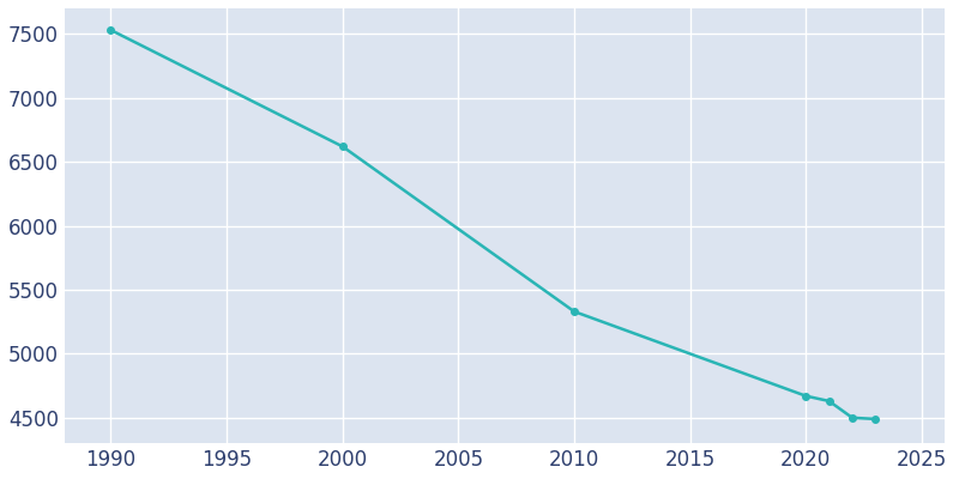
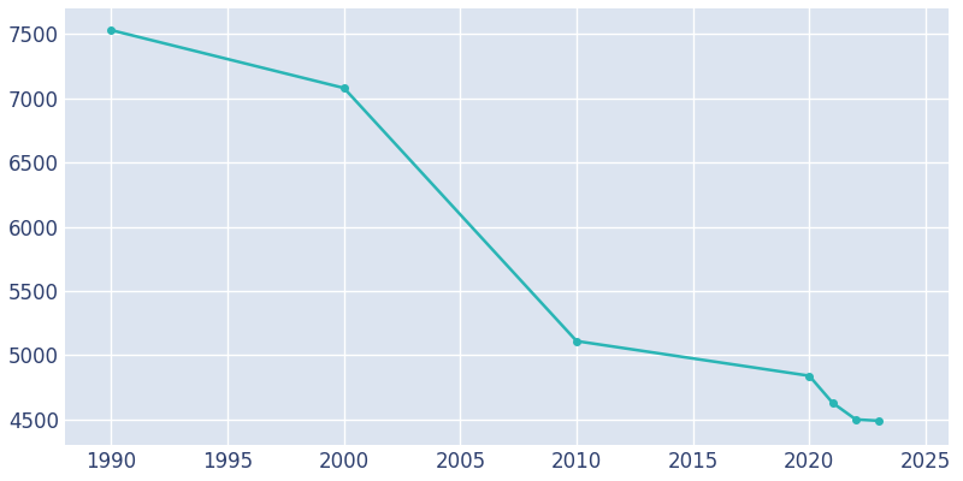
2000: 6620 -> 7080
2010: 5330 -> 5110
2020: 4670 -> 4840
